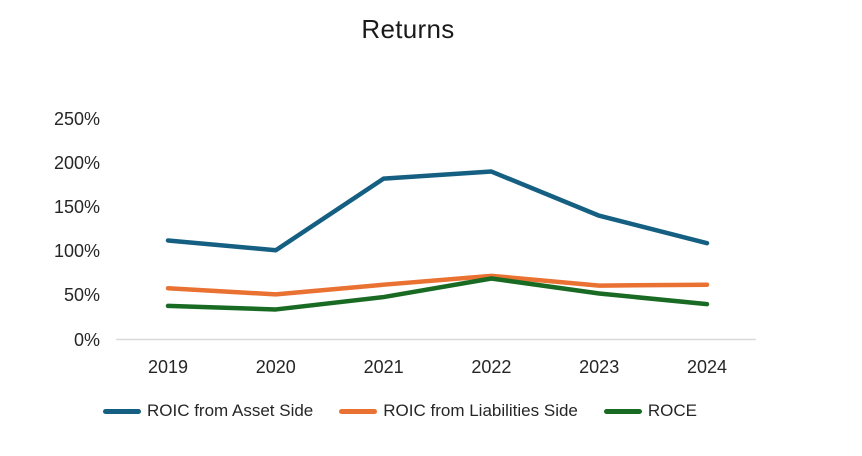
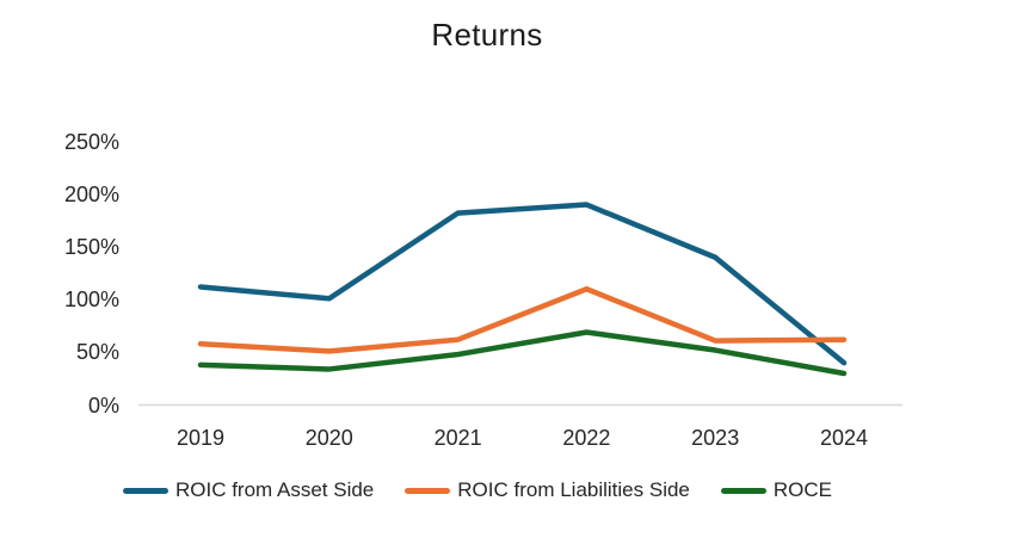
ROIC from Liabilities Side/2022: 70% -> 110%
ROIC from Asset Side/2024: 110% -> 40%
ROCE/2024: 40% -> 30%
